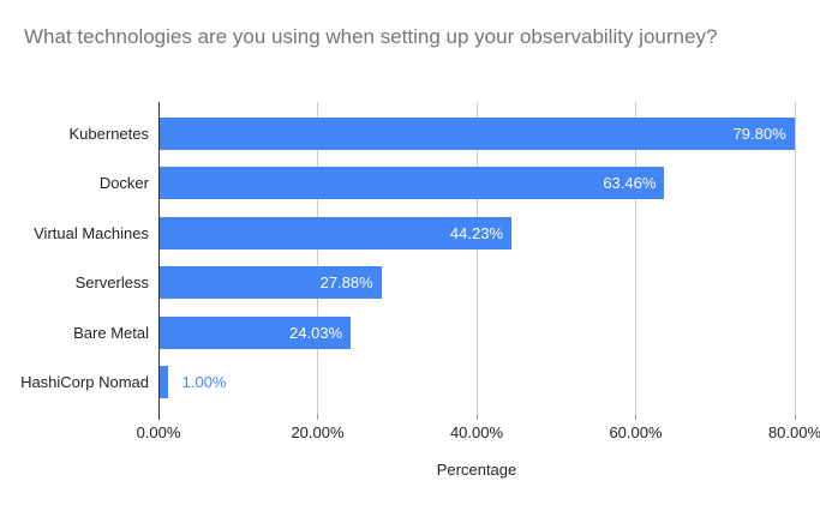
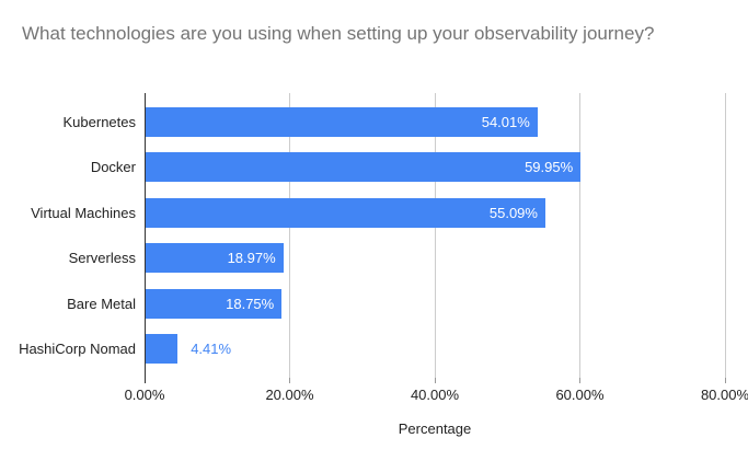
Kubernetes: 79.80% -> 54.01%
Docker: 63.46% -> 59.95%
Virtual Machines: 44.23% -> 55.09%
Serverless: 27.88% -> 18.97%
Bare Metal: 24.03% -> 18.75%
HashiCorp Nomad: 1.00% -> 4.41%
